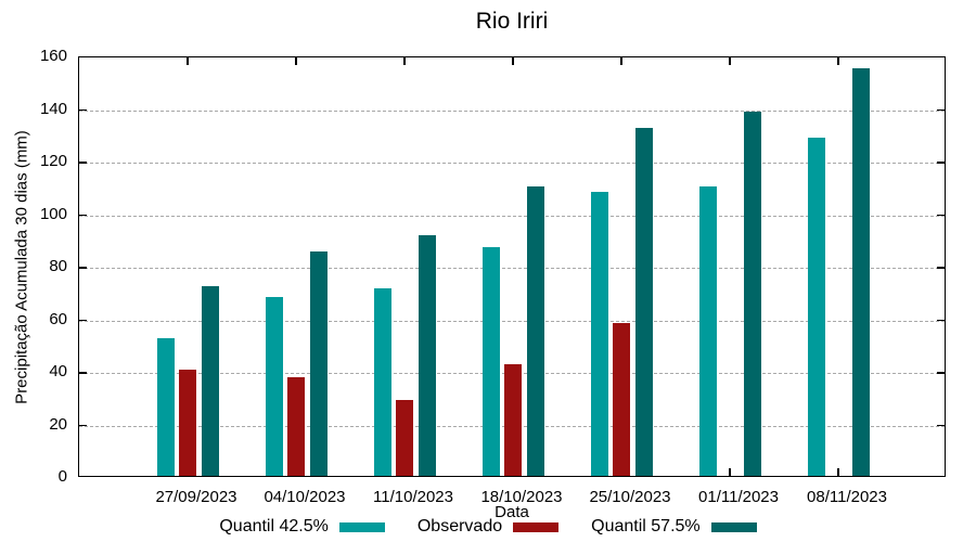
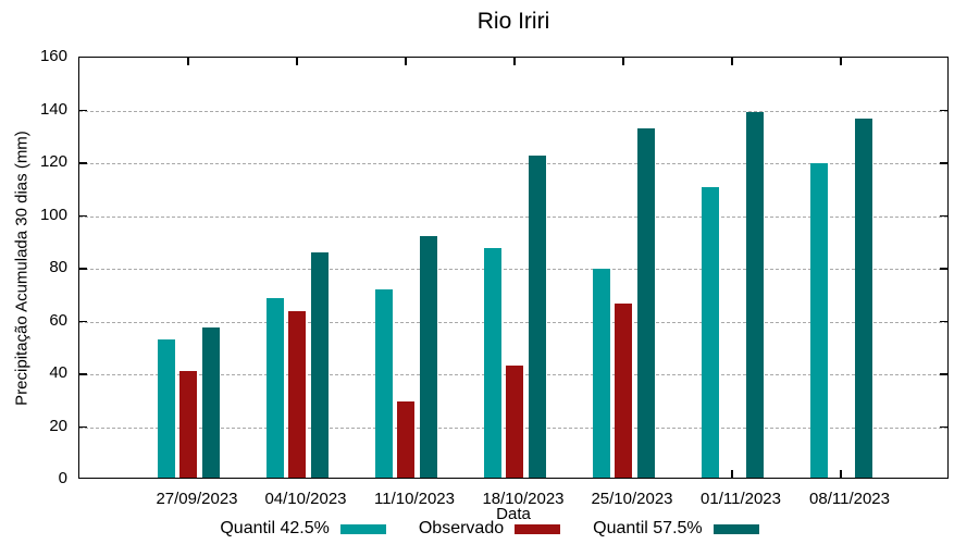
Quantil 57.5%/27/09/2023: 72 -> 57
Observado/04/10/2023: 38 -> 63
Quantil 57.5%/18/10/2023: 110 -> 122
Quantil 42.5%/25/10/2023: 108 -> 79
Observado/25/10/2023: 58 -> 66
Quantil 42.5%/08/11/2023: 128 -> 119
Quantil 57.5%/08/11/2023: 155 -> 136
